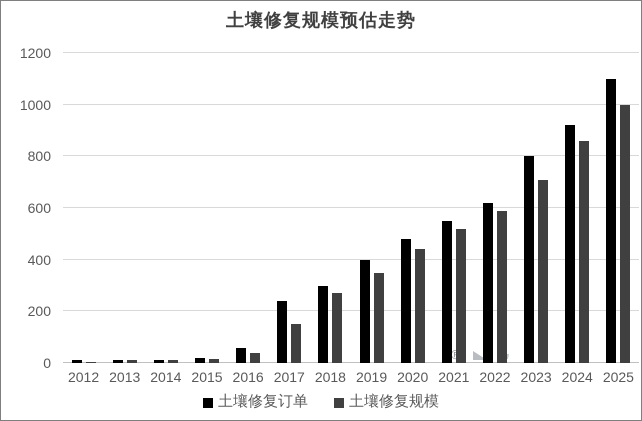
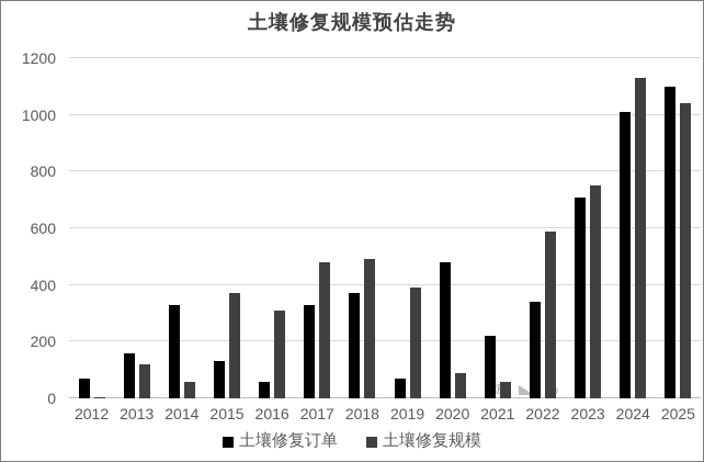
土壤修复订单/2012: 10 -> 70
土壤修复订单/2013: 10 -> 160
土壤修复规模/2013: 10 -> 120
土壤修复订单/2014: 10 -> 330
土壤修复规模/2014: 10 -> 60
土壤修复订单/2015: 20 -> 130
土壤修复规模/2015: 20 -> 370
土壤修复规模/2016: 40 -> 310
土壤修复订单/2017: 240 -> 330
土壤修复规模/2017: 150 -> 480
土壤修复订单/2018: 300 -> 370
土壤修复规模/2018: 270 -> 490
土壤修复订单/2019: 400 -> 70
土壤修复规模/2019: 350 -> 390
土壤修复规模/2020: 440 -> 90
土壤修复订单/2021: 550 -> 220
土壤修复规模/2021: 520 -> 60
土壤修复订单/2022: 620 -> 340
土壤修复订单/2023: 800 -> 710
土壤修复规模/2023: 710 -> 750
土壤修复订单/2024: 920 -> 1010
土壤修复规模/2024: 860 -> 1130
土壤修复规模/2025: 1000 -> 1040
